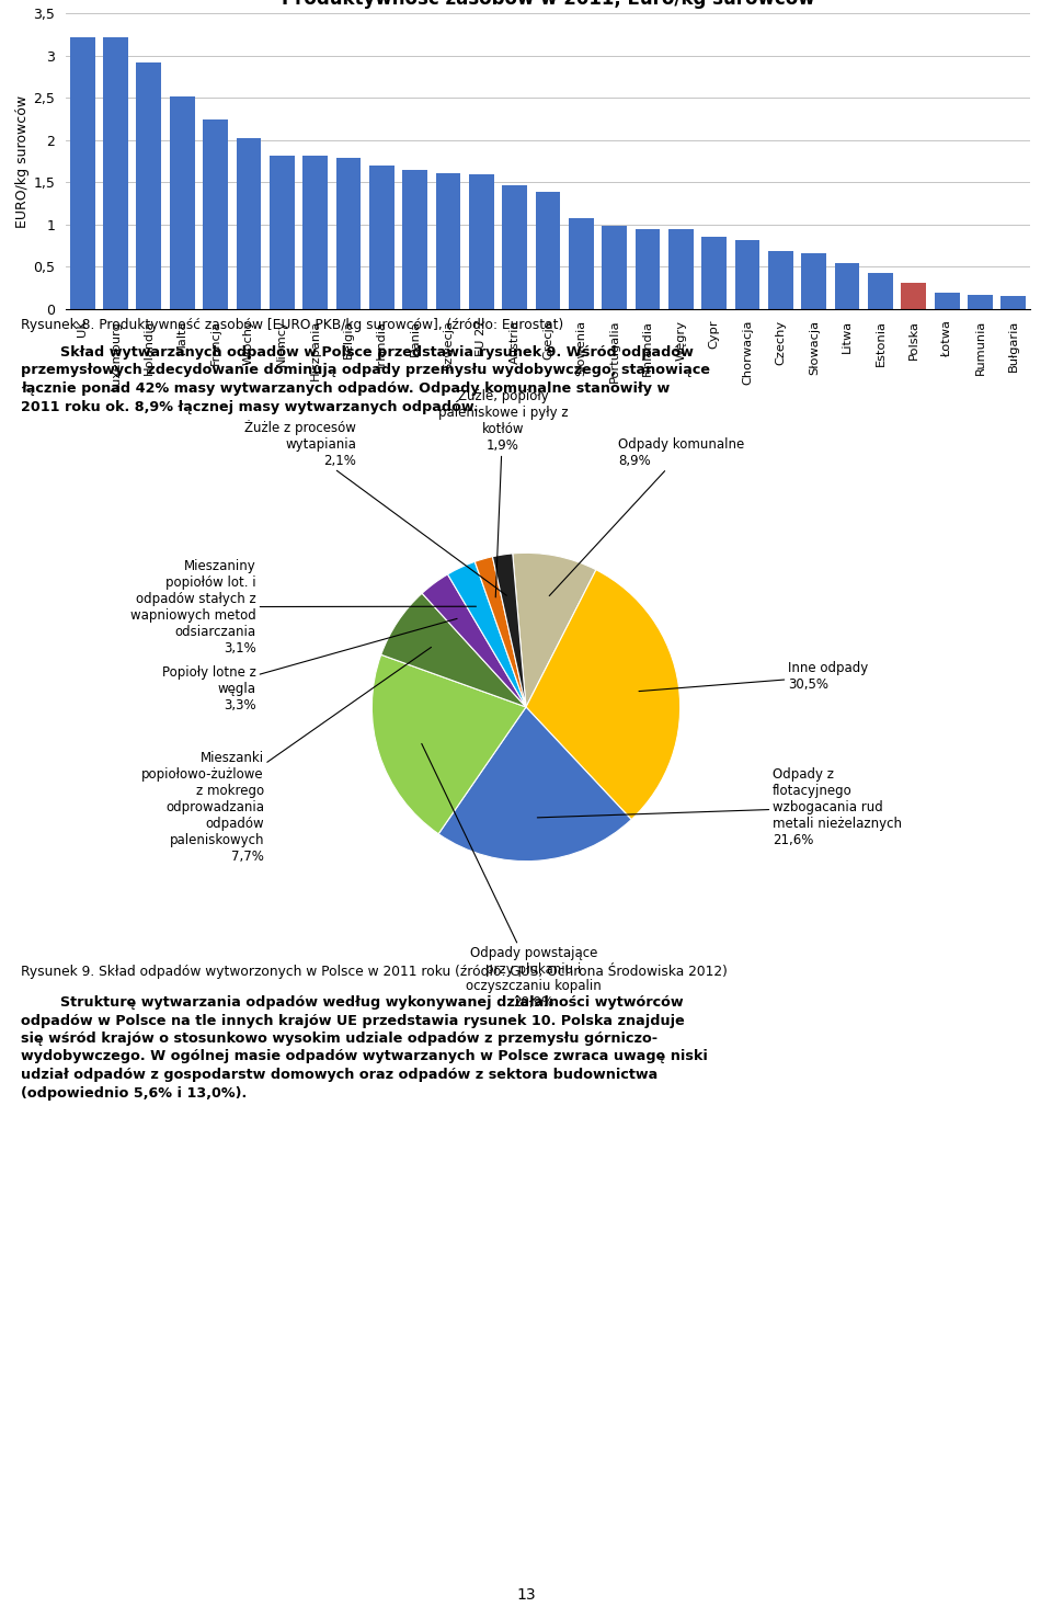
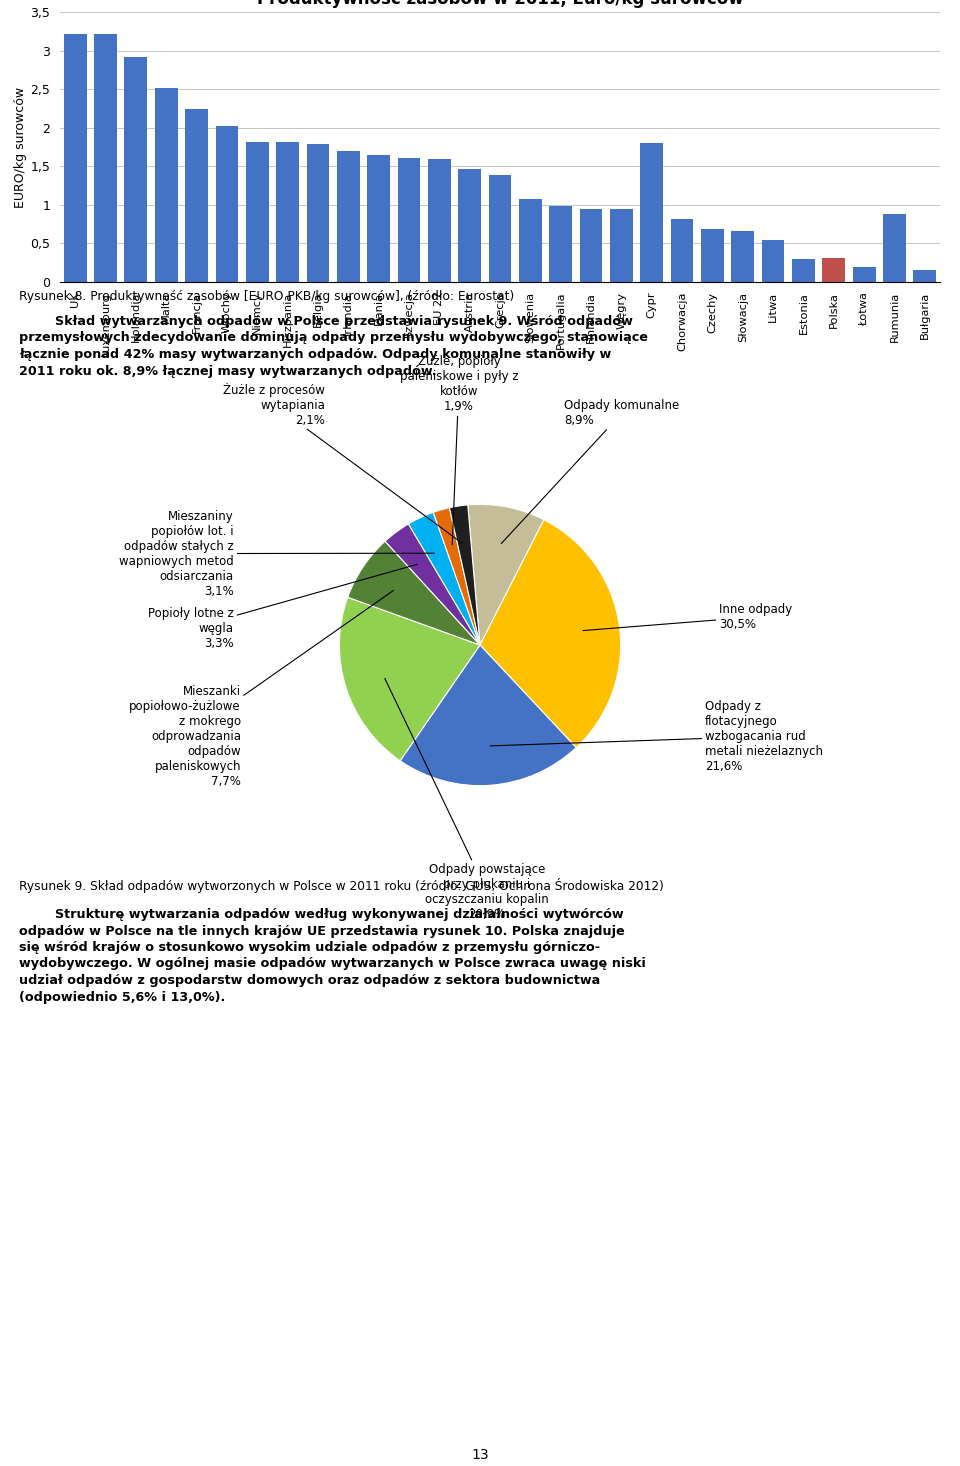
Cypr: 0,85 -> 1,80
Estonia: 0,43 -> 0,30
Rumunia: 0,17 -> 0,88
